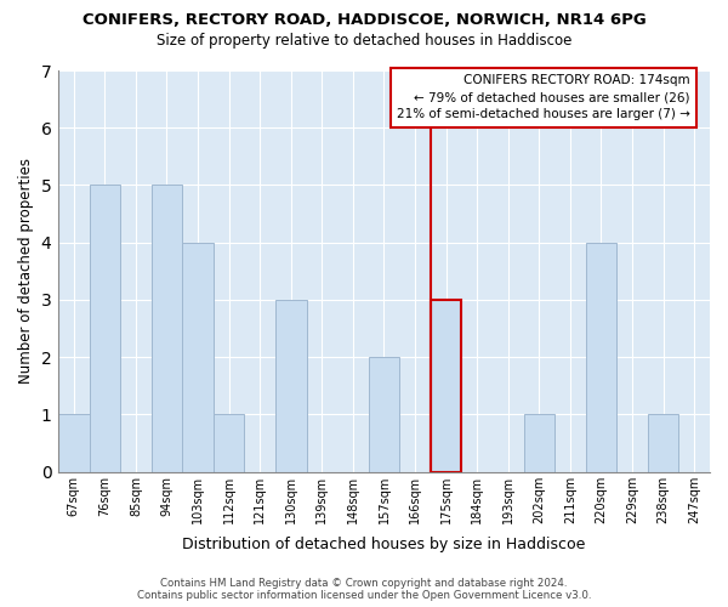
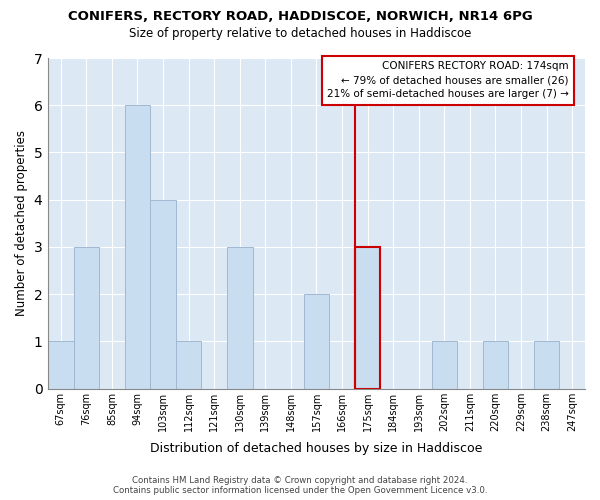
76sqm: 5 -> 3
94sqm: 5 -> 6
220sqm: 4 -> 1
